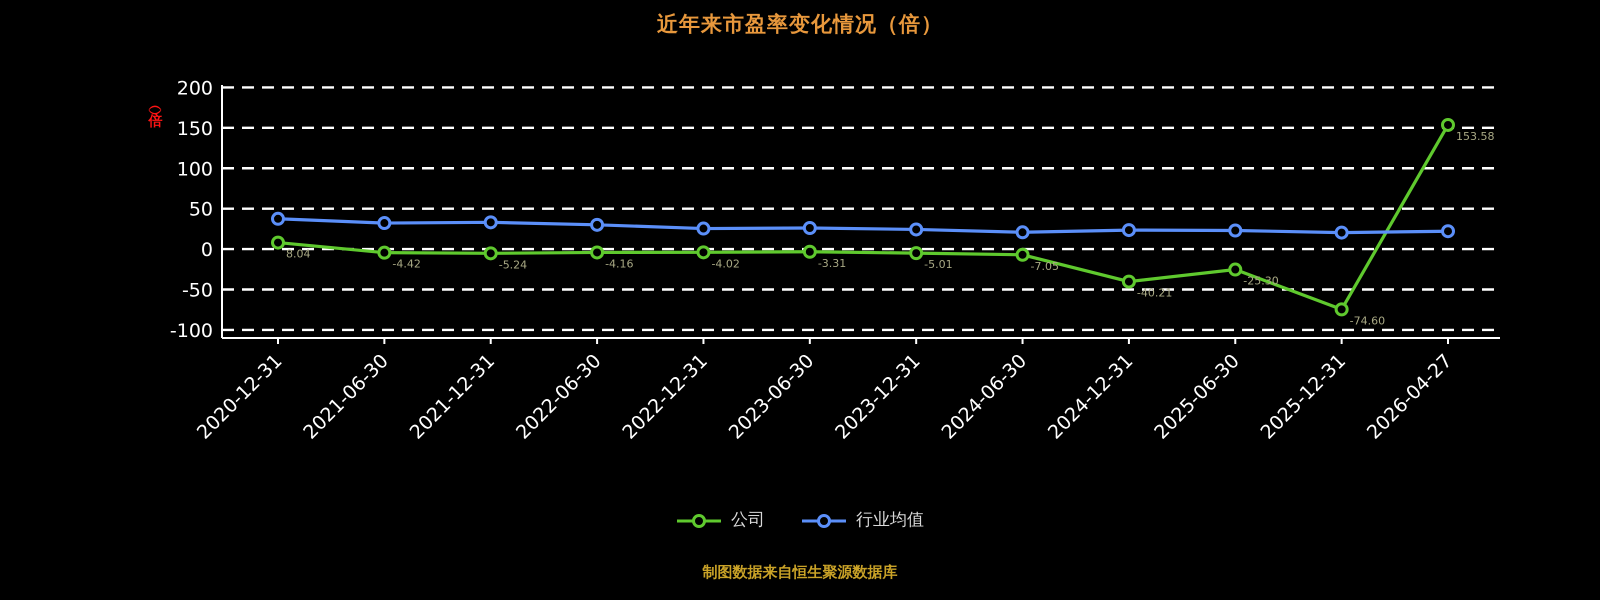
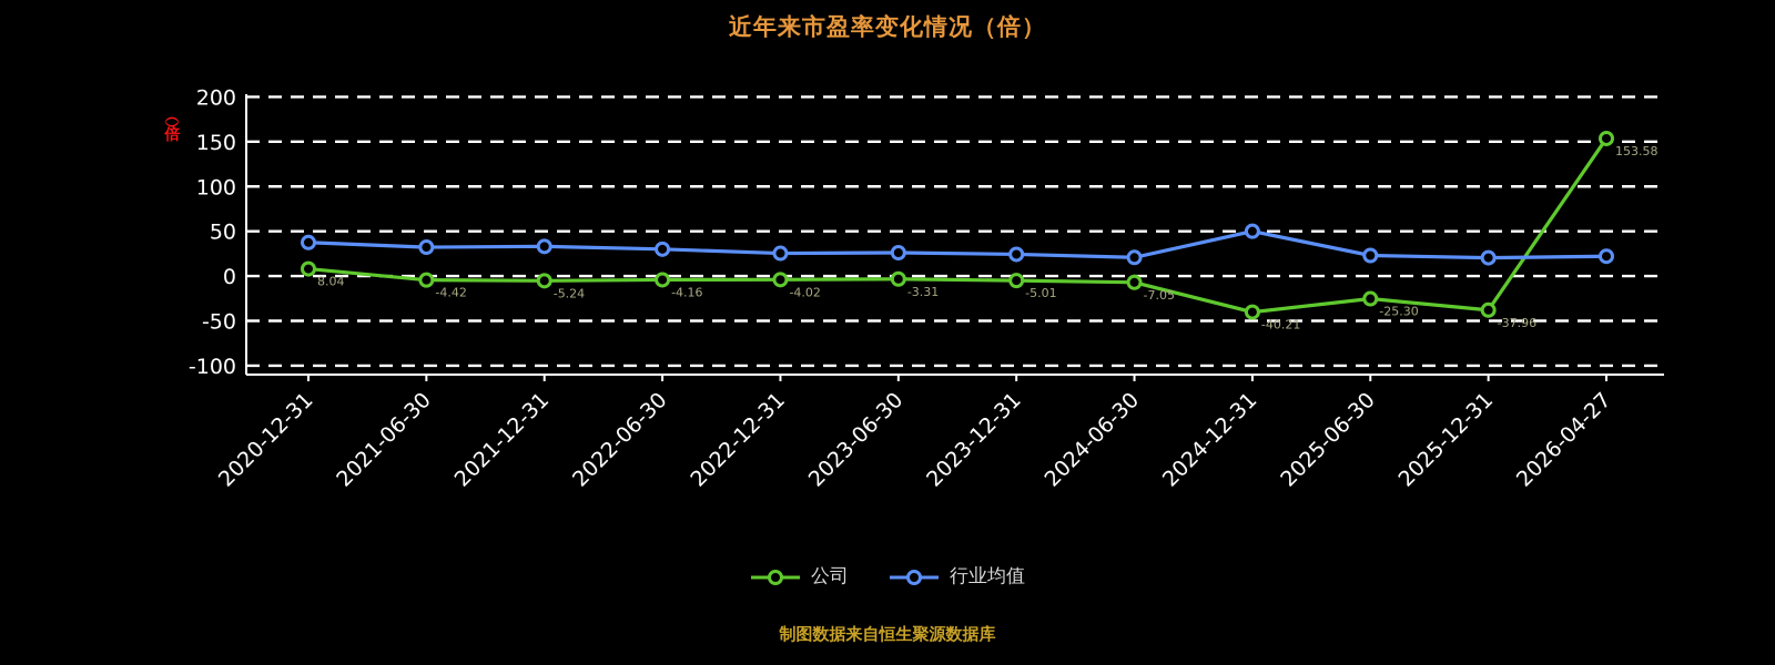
行业均值/2024-12-31: 20 -> 50
公司/2025-12-31: -74.60 -> -37.96
